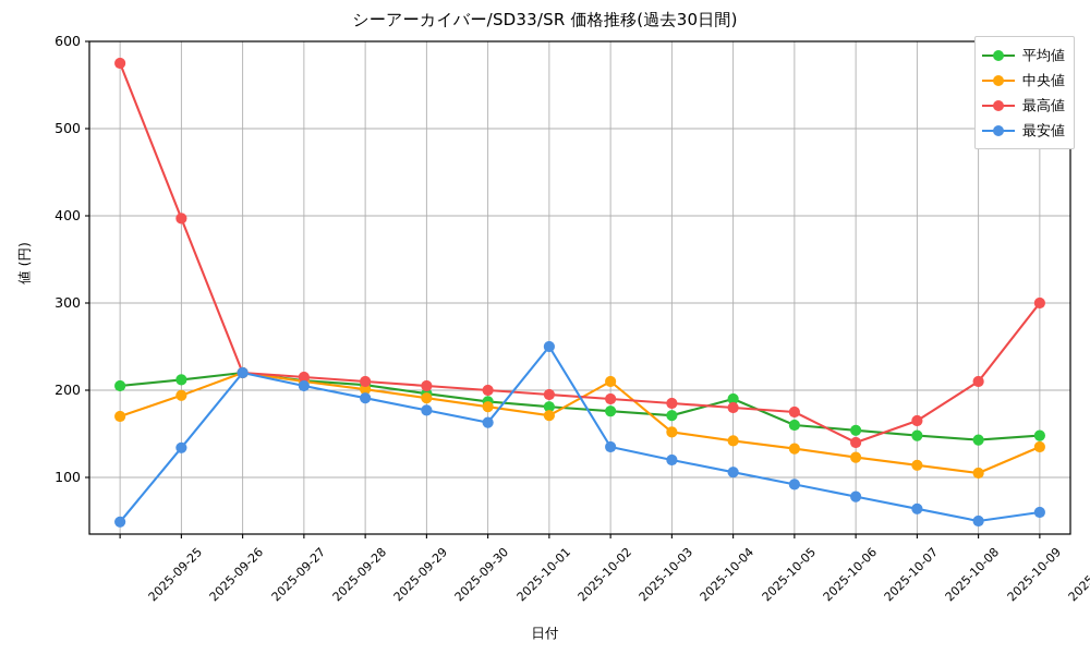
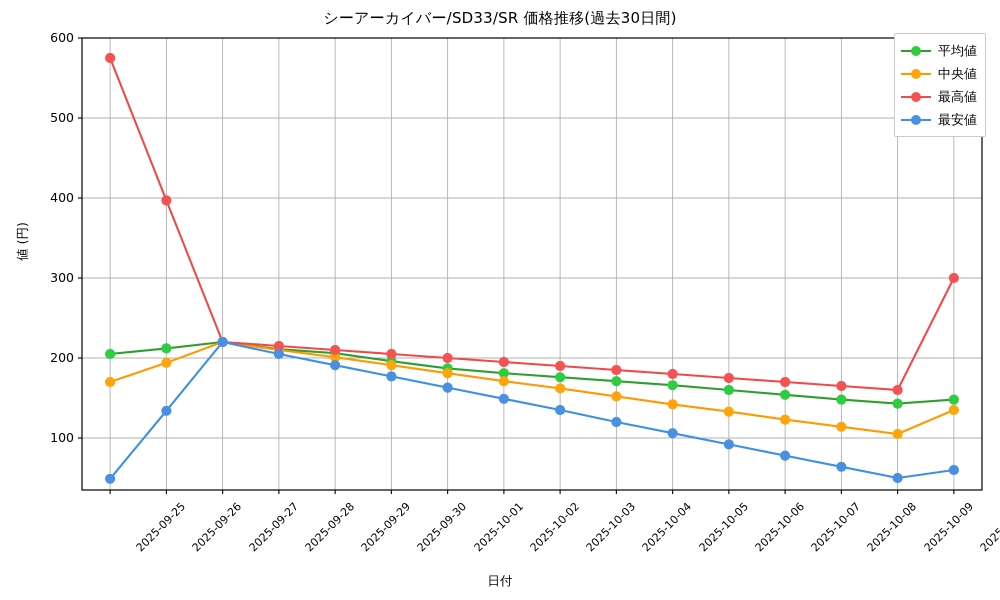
最安値/2025-10-02: 250 -> 150
中央値/2025-10-03: 210 -> 160
平均値/2025-10-05: 190 -> 170
最高値/2025-10-07: 140 -> 170
最高値/2025-10-09: 210 -> 160
